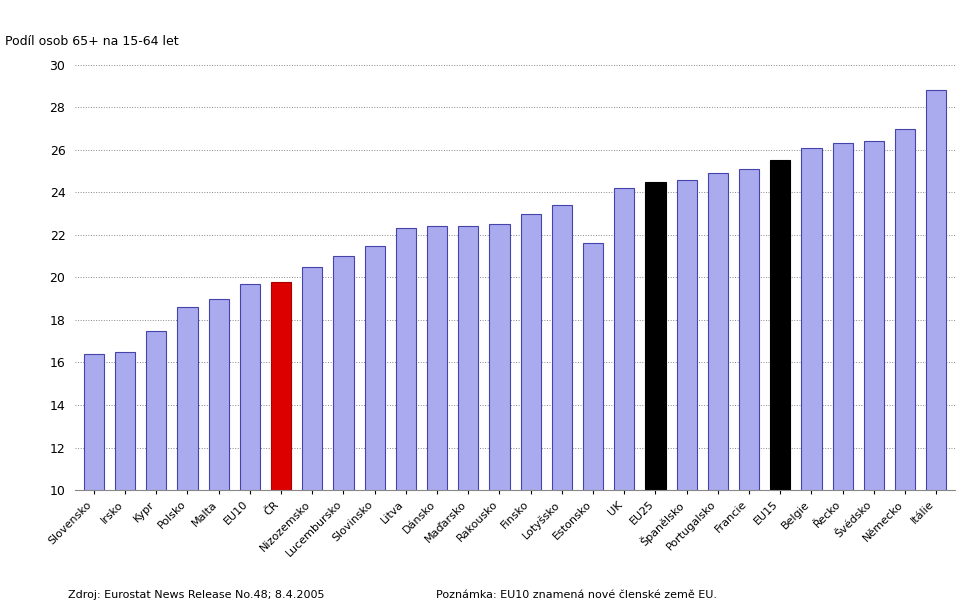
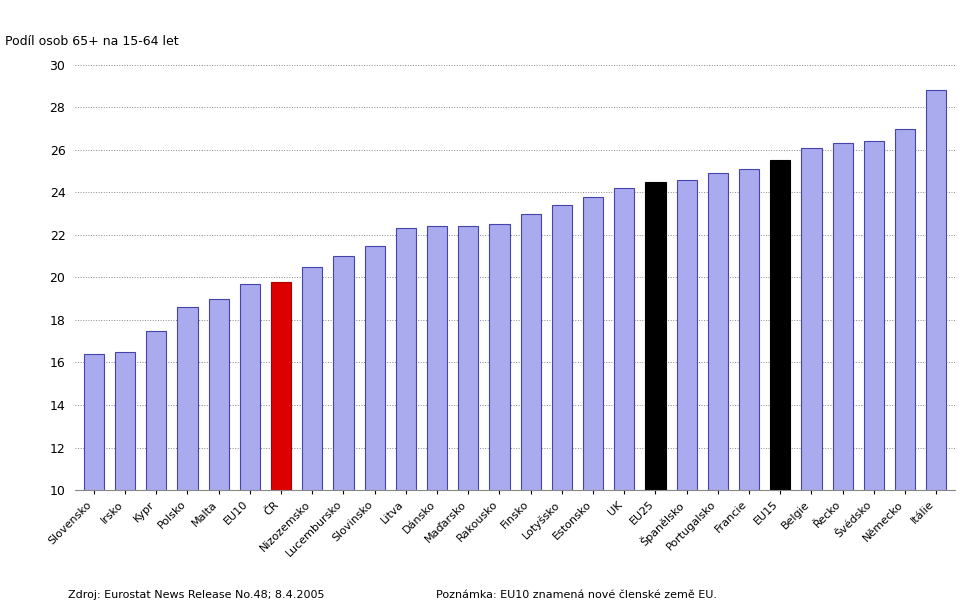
Estonsko: 21.6 -> 23.8
